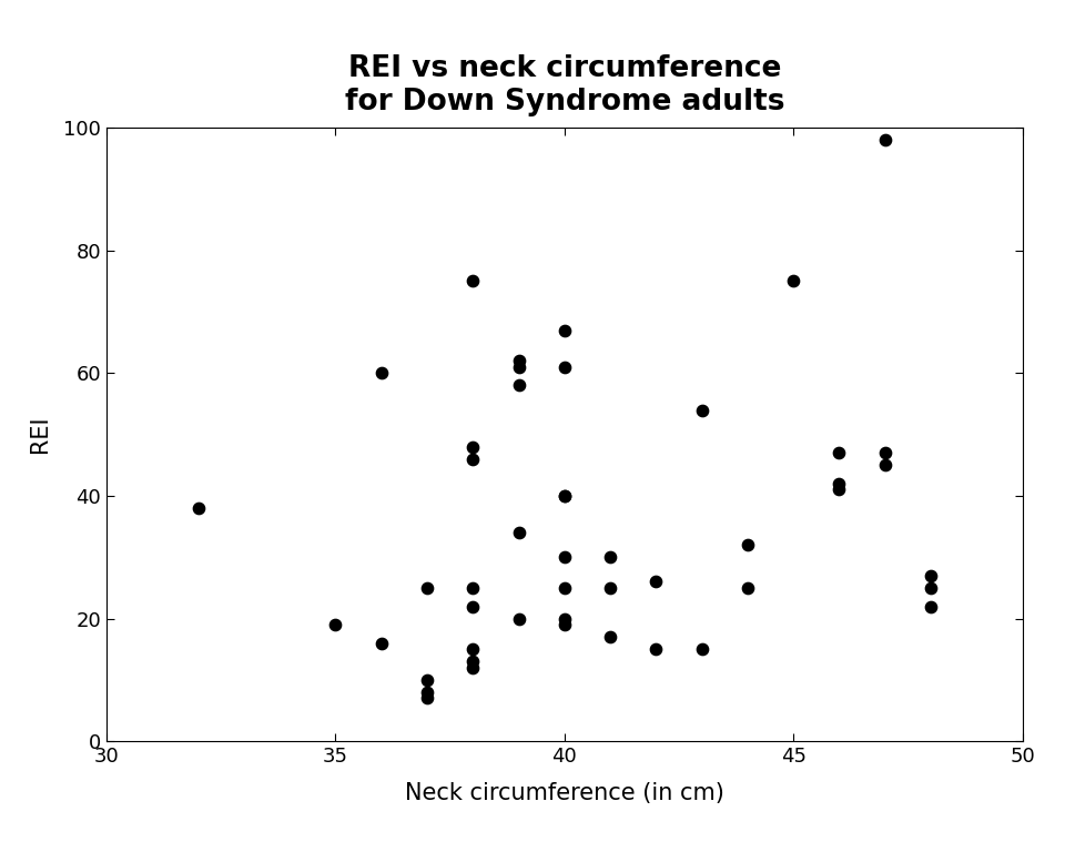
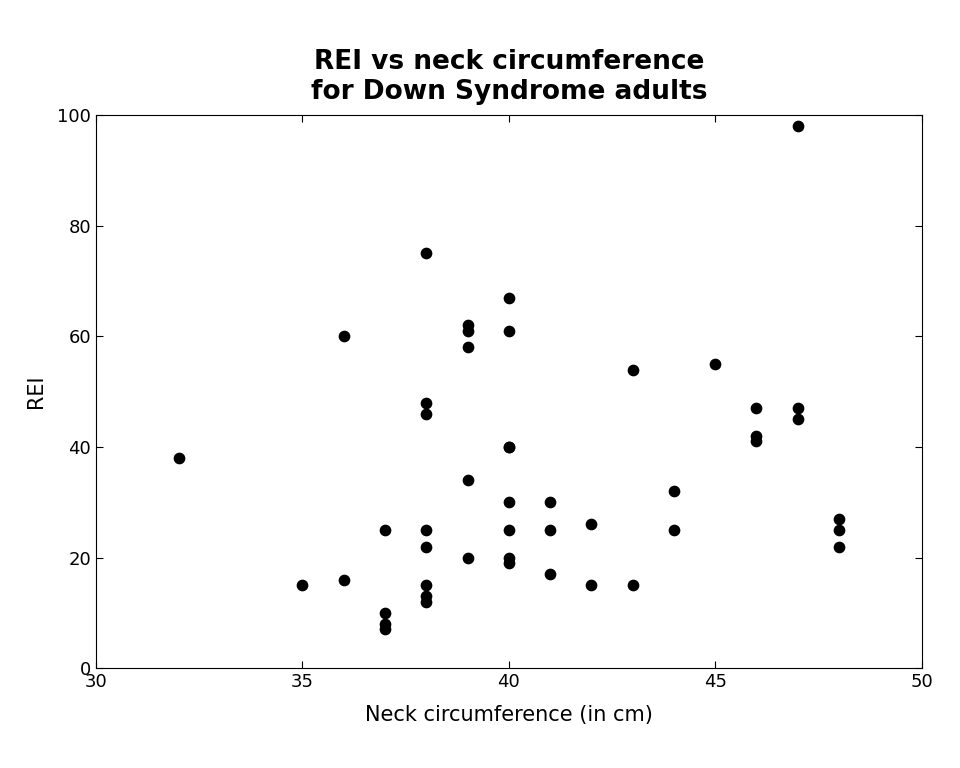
35: 19 -> 15
45: 75 -> 55
